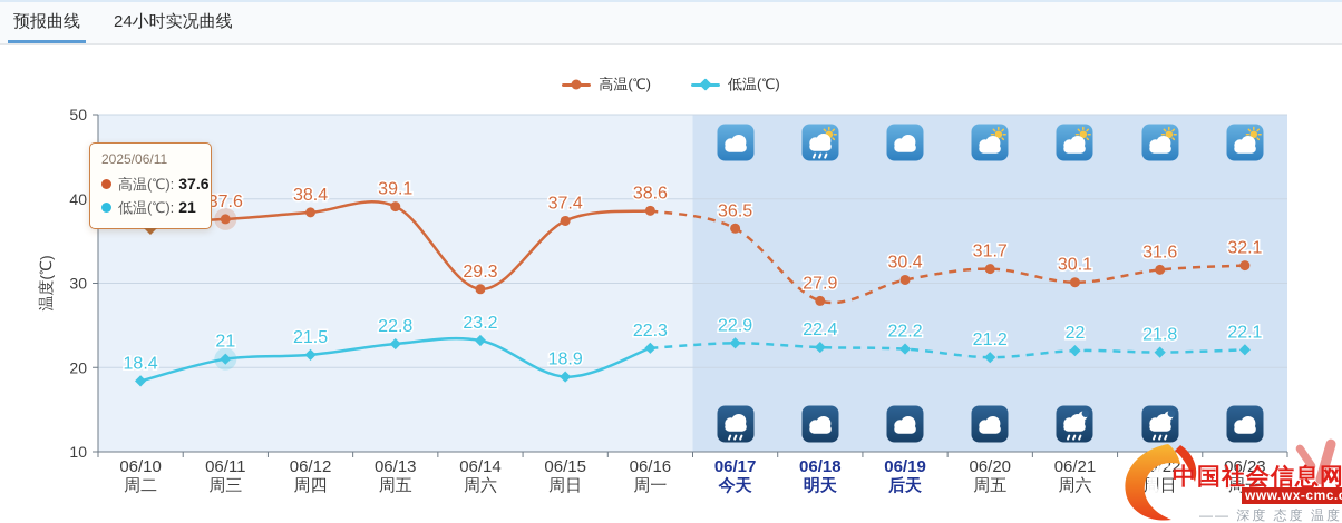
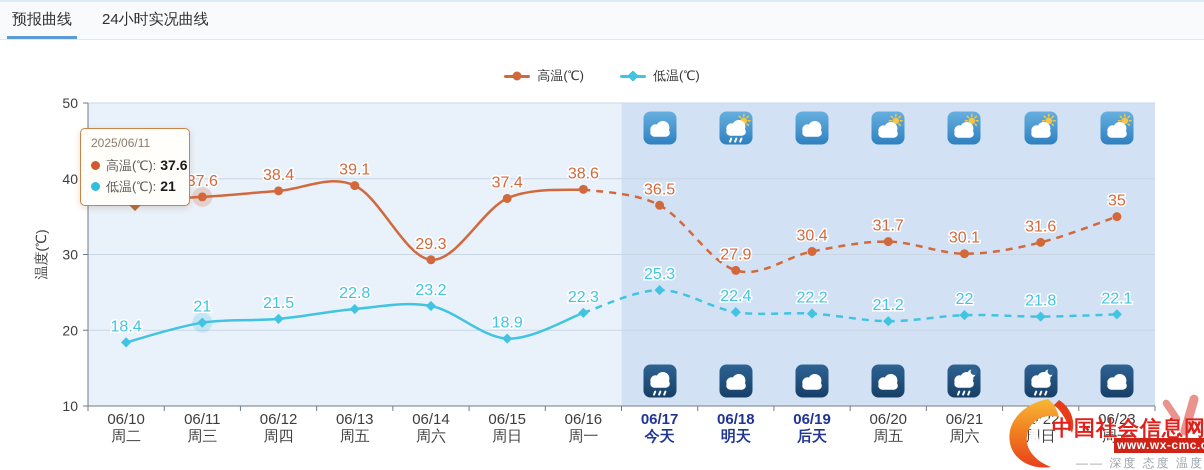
低温(℃)/06/17: 22.9 -> 25.3
高温(℃)/06/23: 32.1 -> 35
